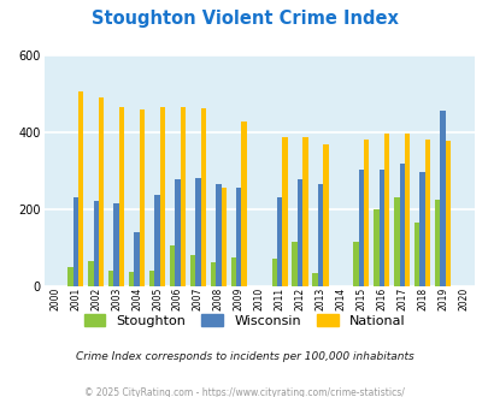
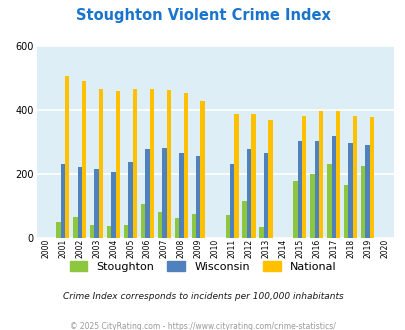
Wisconsin/2004: 140 -> 207
National/2008: 255 -> 453
Stoughton/2015: 115 -> 178
Wisconsin/2019: 455 -> 290
